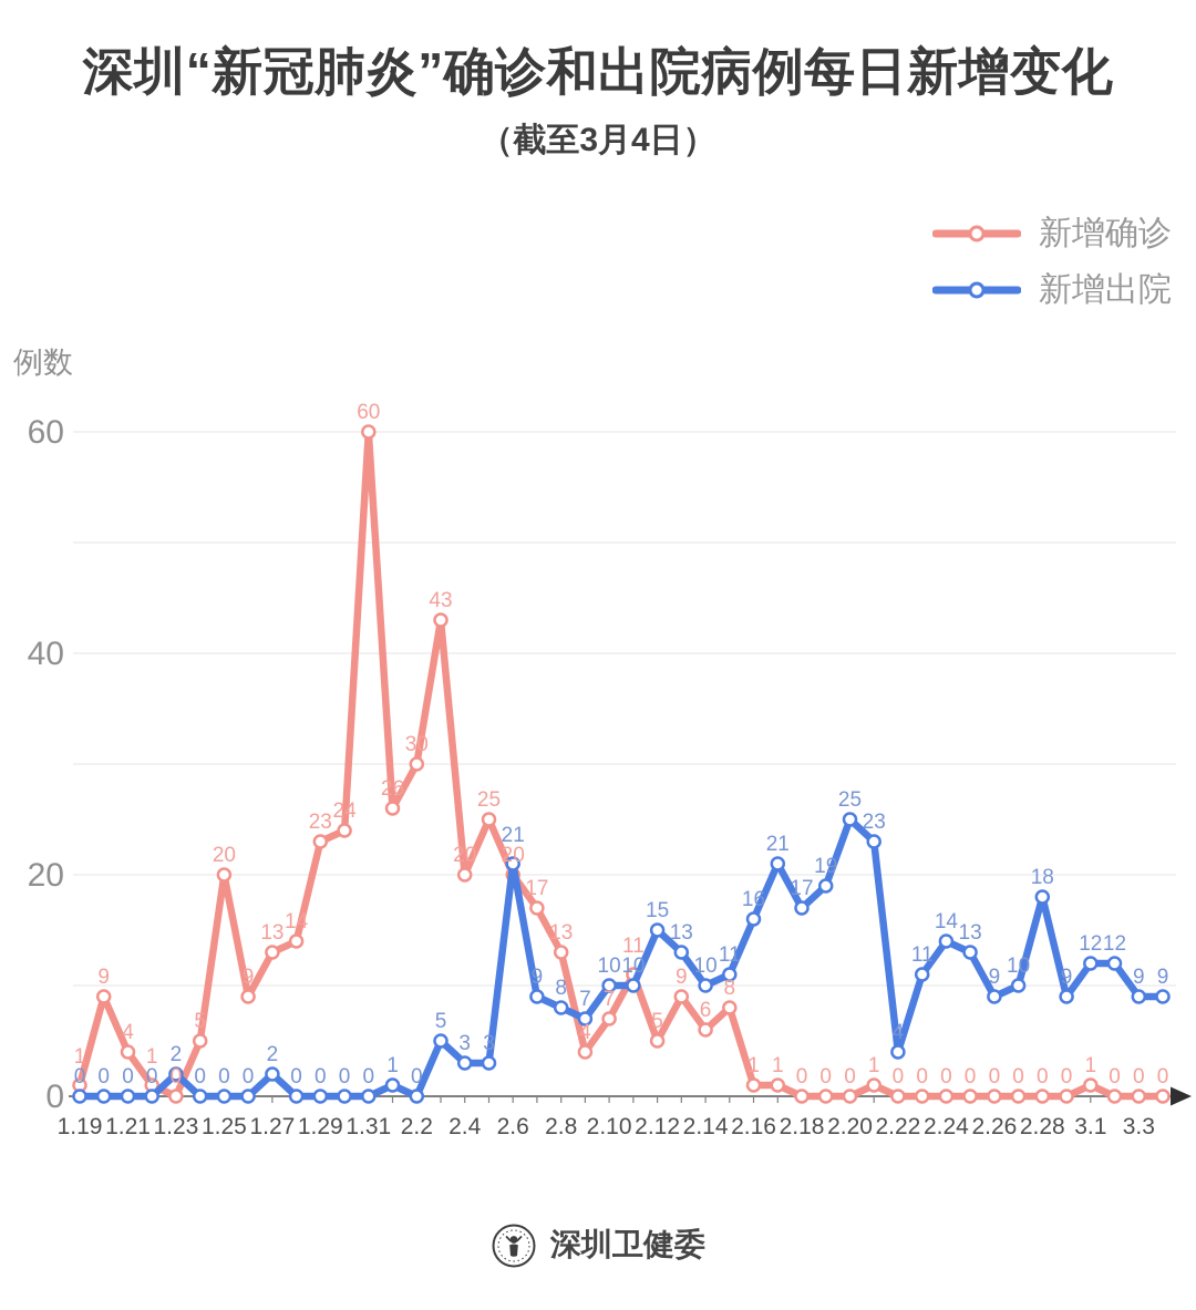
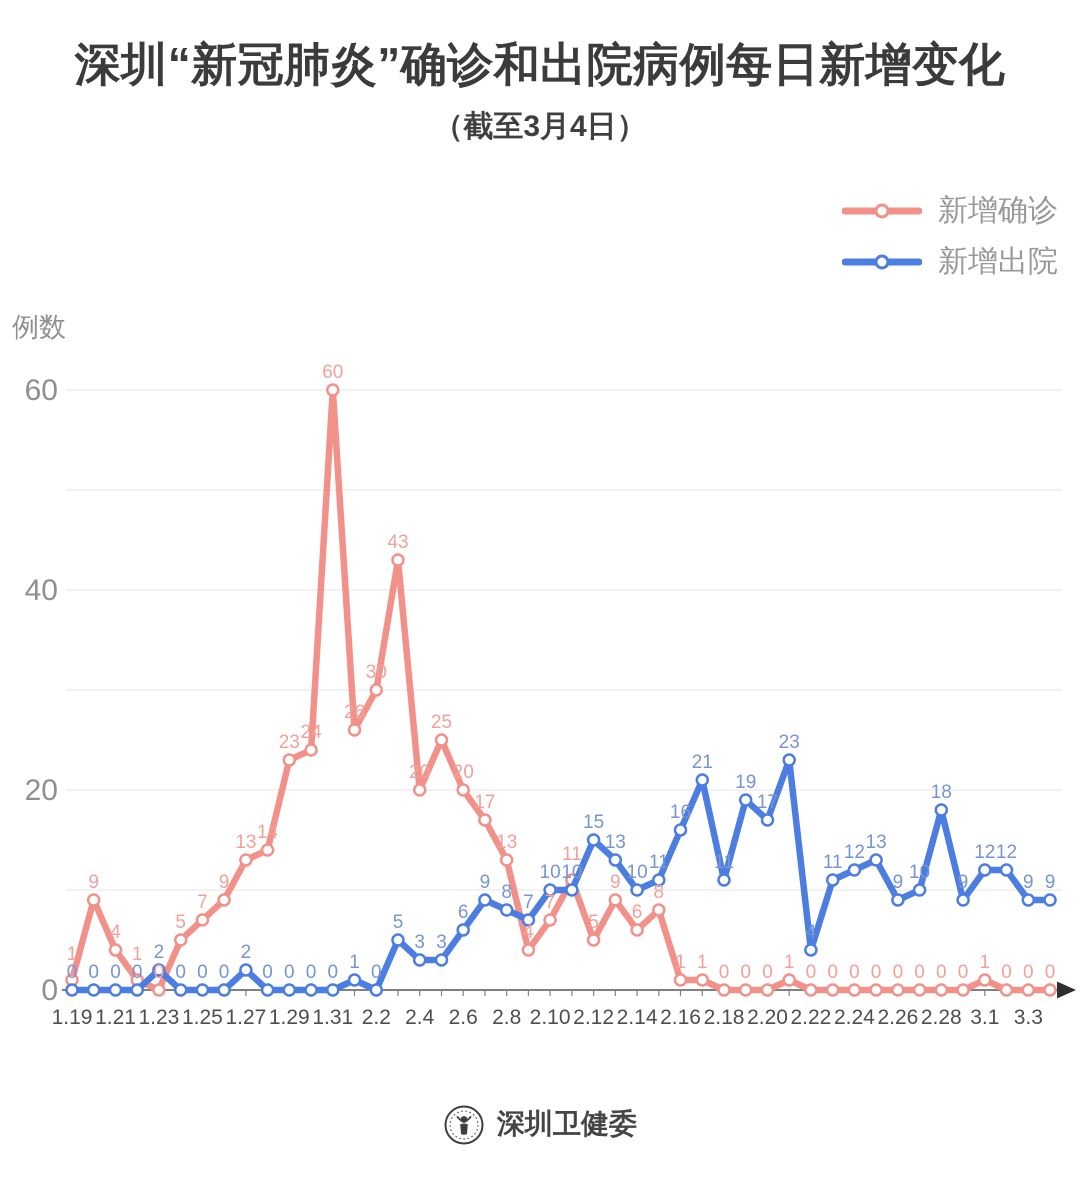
新增确诊/1.25: 20 -> 7
新增出院/2.6: 21 -> 6
新增出院/2.18: 17 -> 11
新增出院/2.20: 25 -> 17
新增出院/2.24: 14 -> 12
